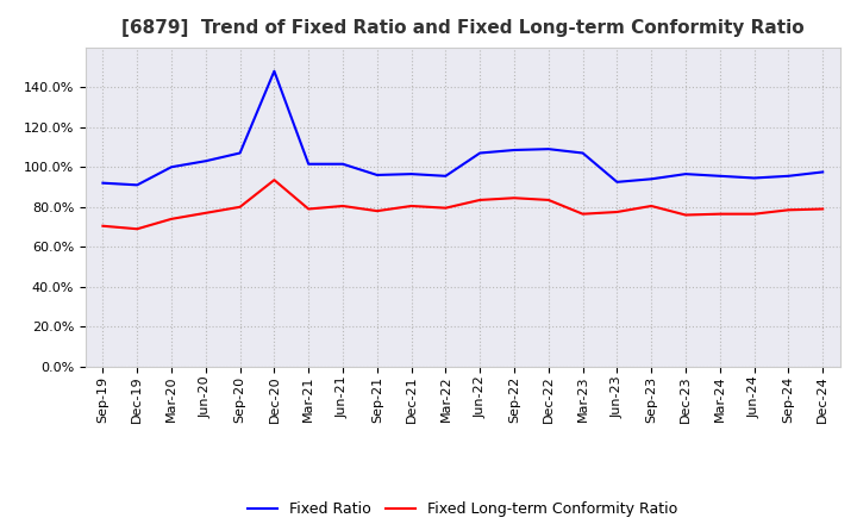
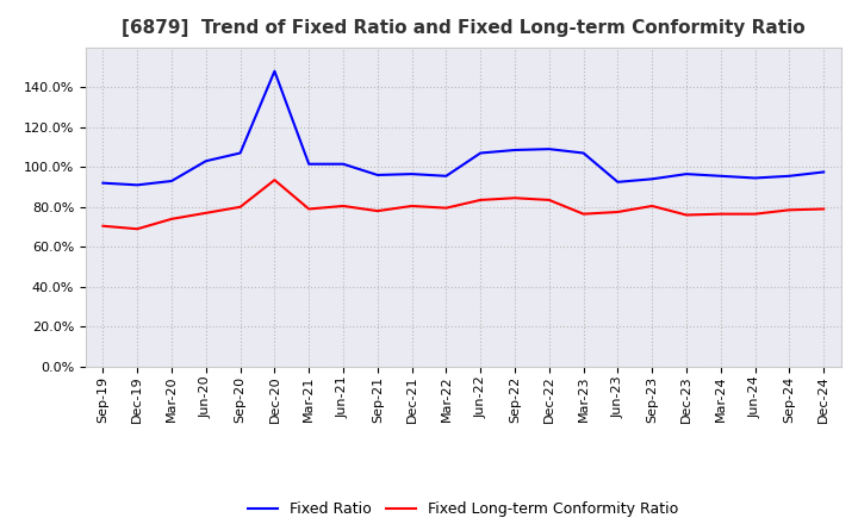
Fixed Ratio/Mar-20: 100% -> 93%
